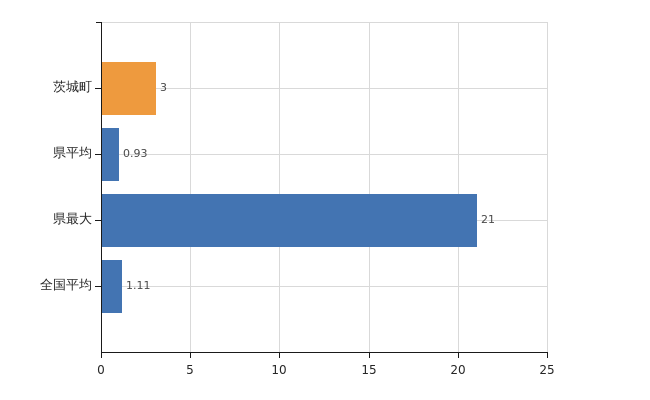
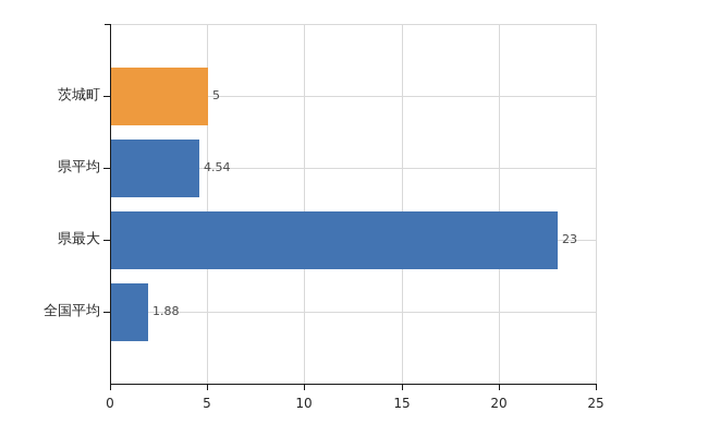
茨城町: 3 -> 5
県平均: 0.93 -> 4.54
県最大: 21 -> 23
全国平均: 1.11 -> 1.88
